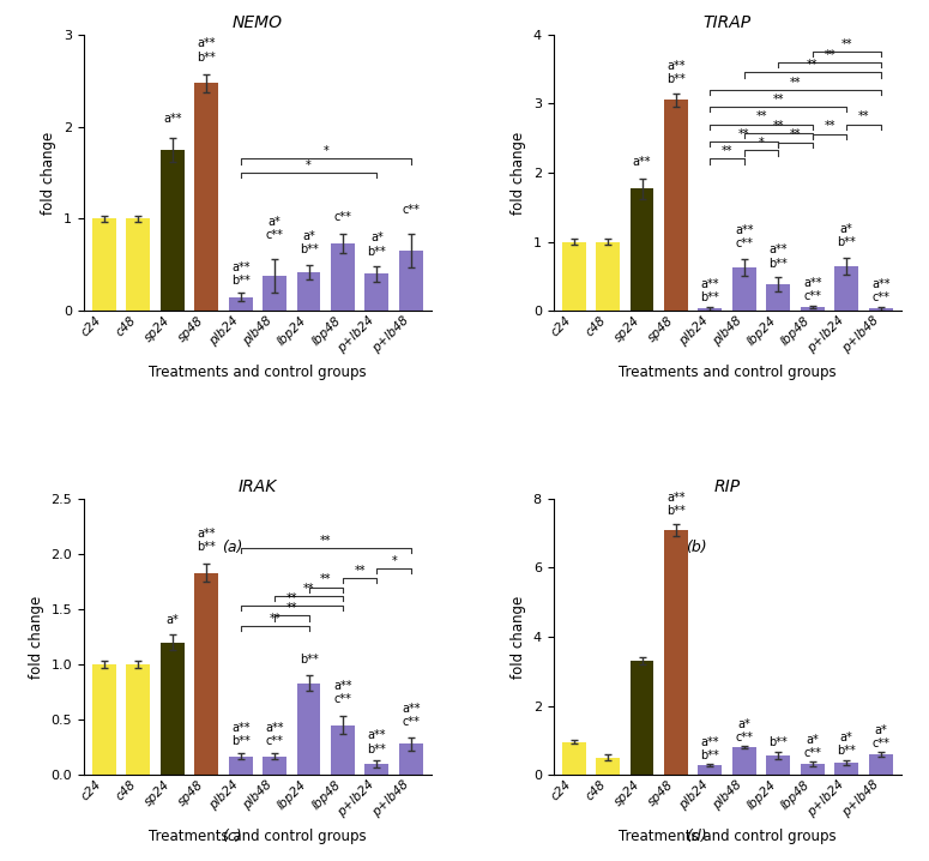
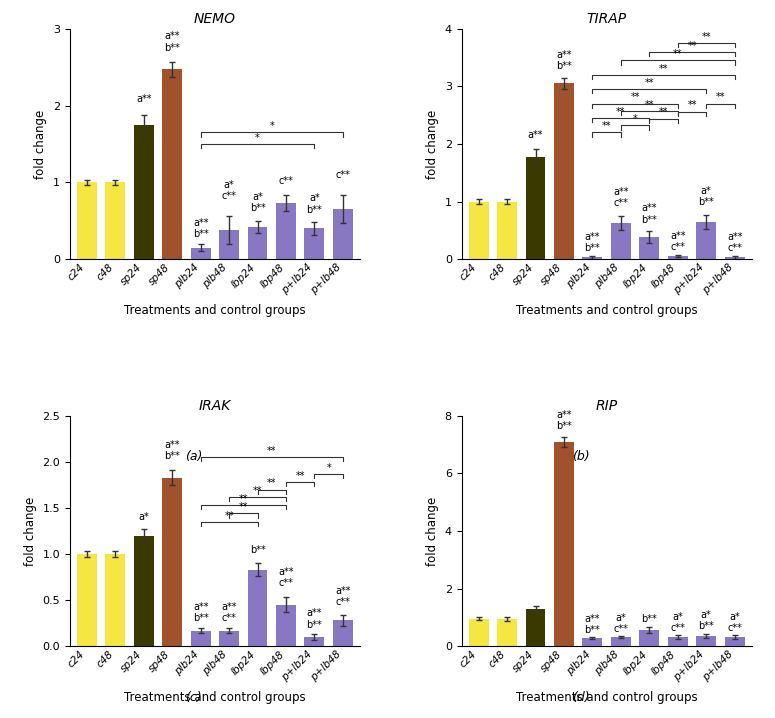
RIP/c48: 0.50 -> 0.95
RIP/sp24: 3.30 -> 1.28
RIP/plb48: 0.80 -> 0.32
RIP/p+lb48: 0.60 -> 0.32
